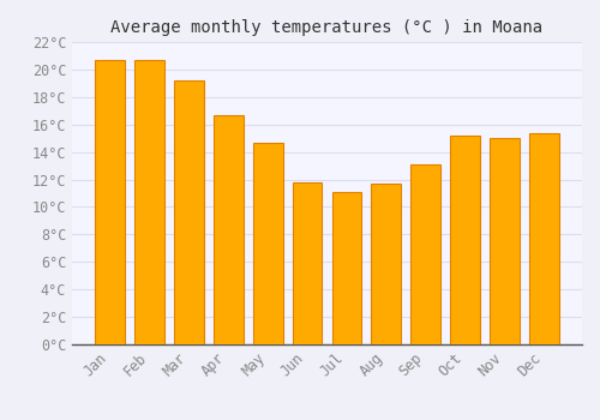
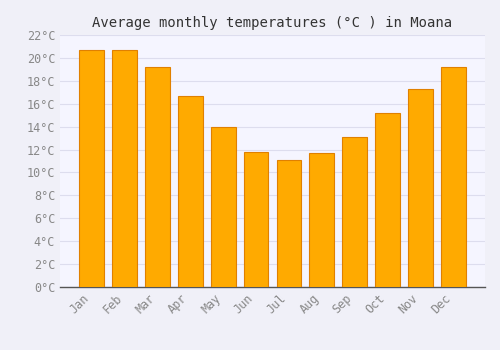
May: 14.7°C -> 14.0°C
Nov: 15.0°C -> 17.3°C
Dec: 15.4°C -> 19.2°C
